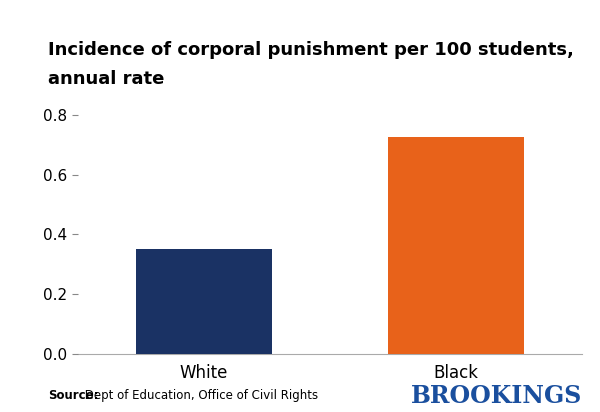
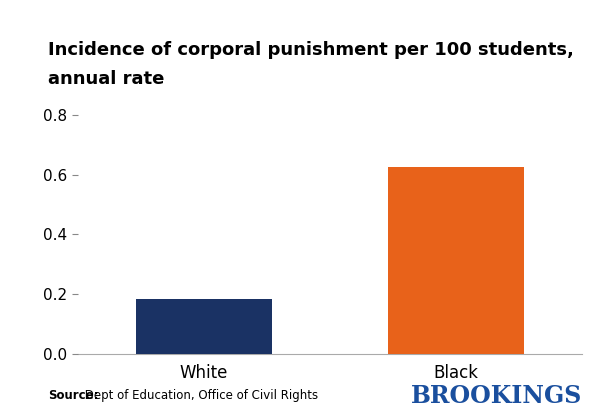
White: 0.350 -> 0.185
Black: 0.725 -> 0.625
